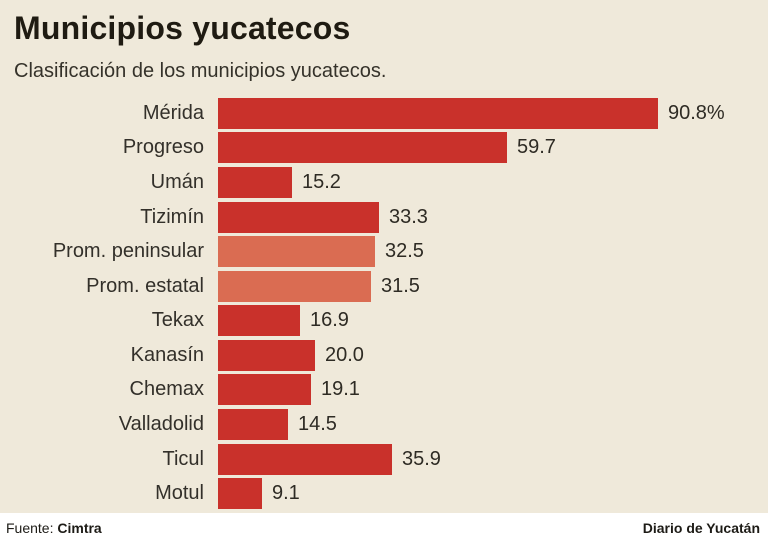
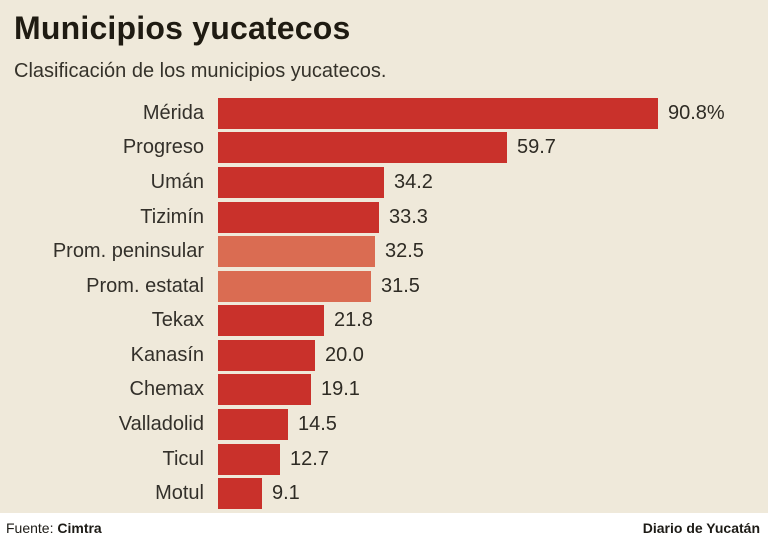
Umán: 15.2 -> 34.2
Tekax: 16.9 -> 21.8
Ticul: 35.9 -> 12.7
